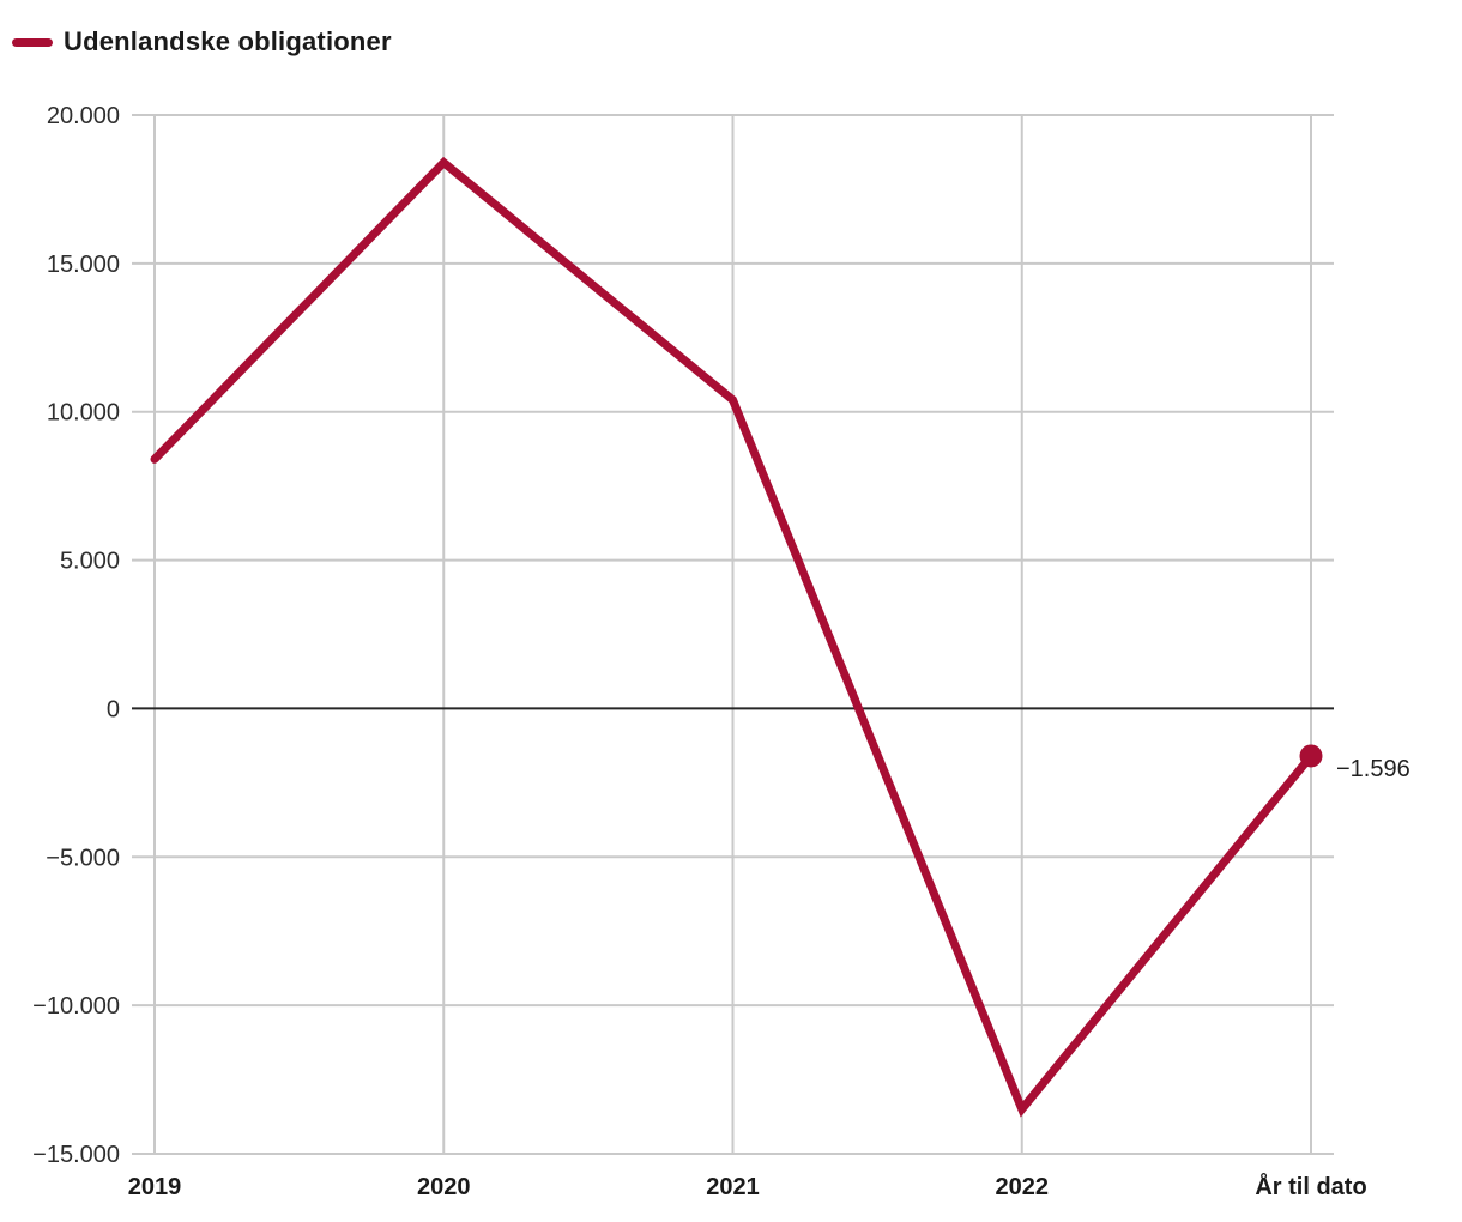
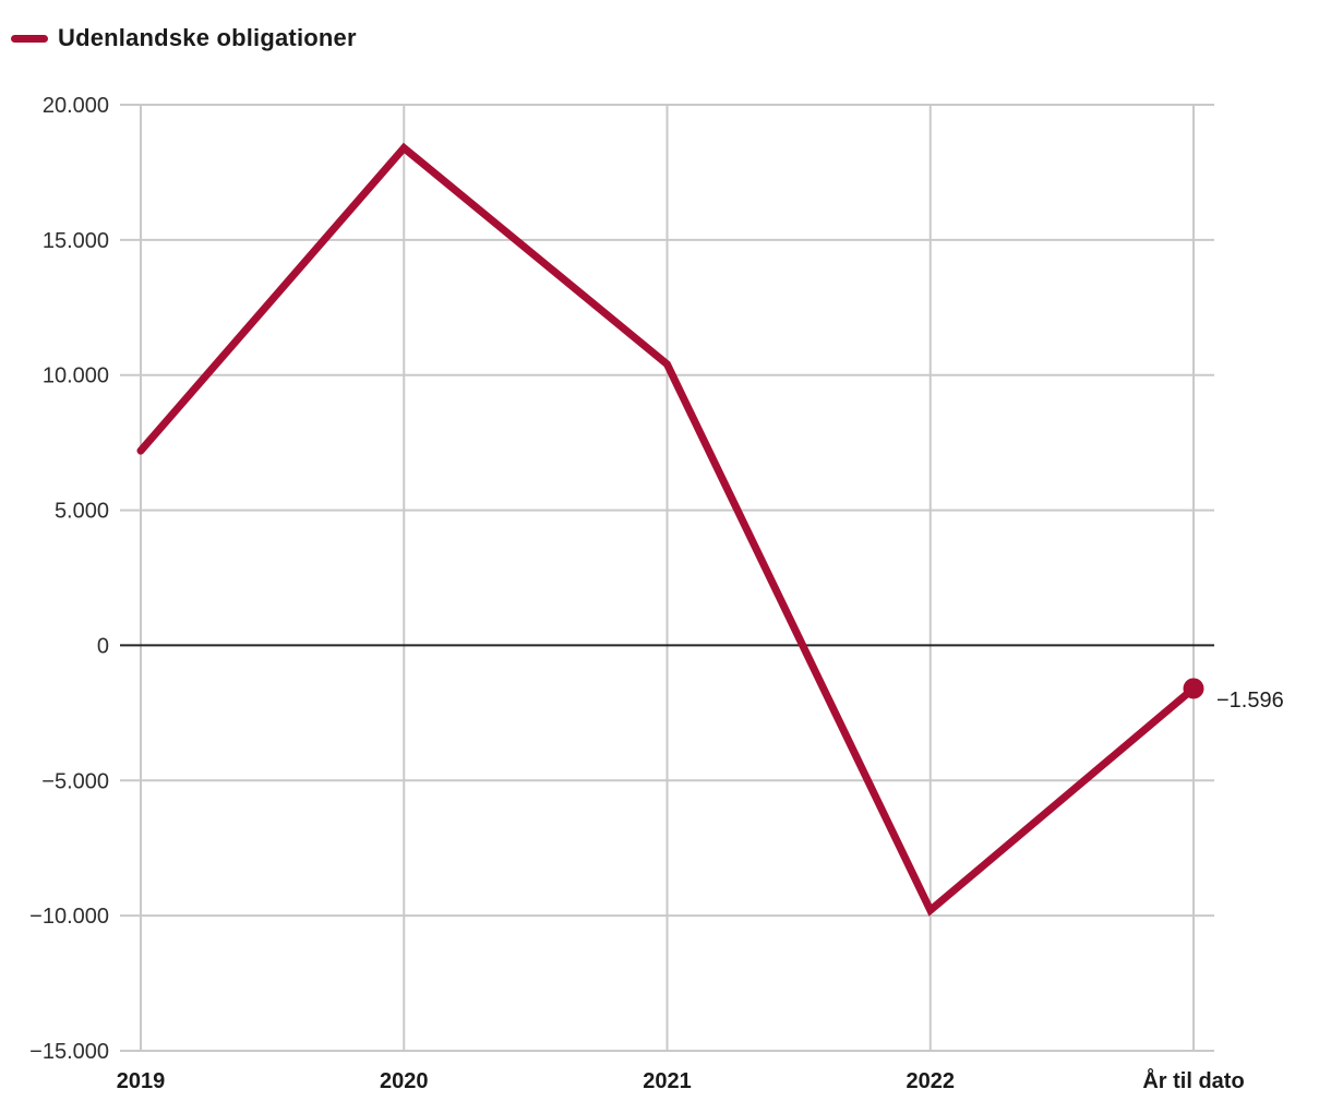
2019: 8400 -> 7200
2022: -13500 -> -9800
